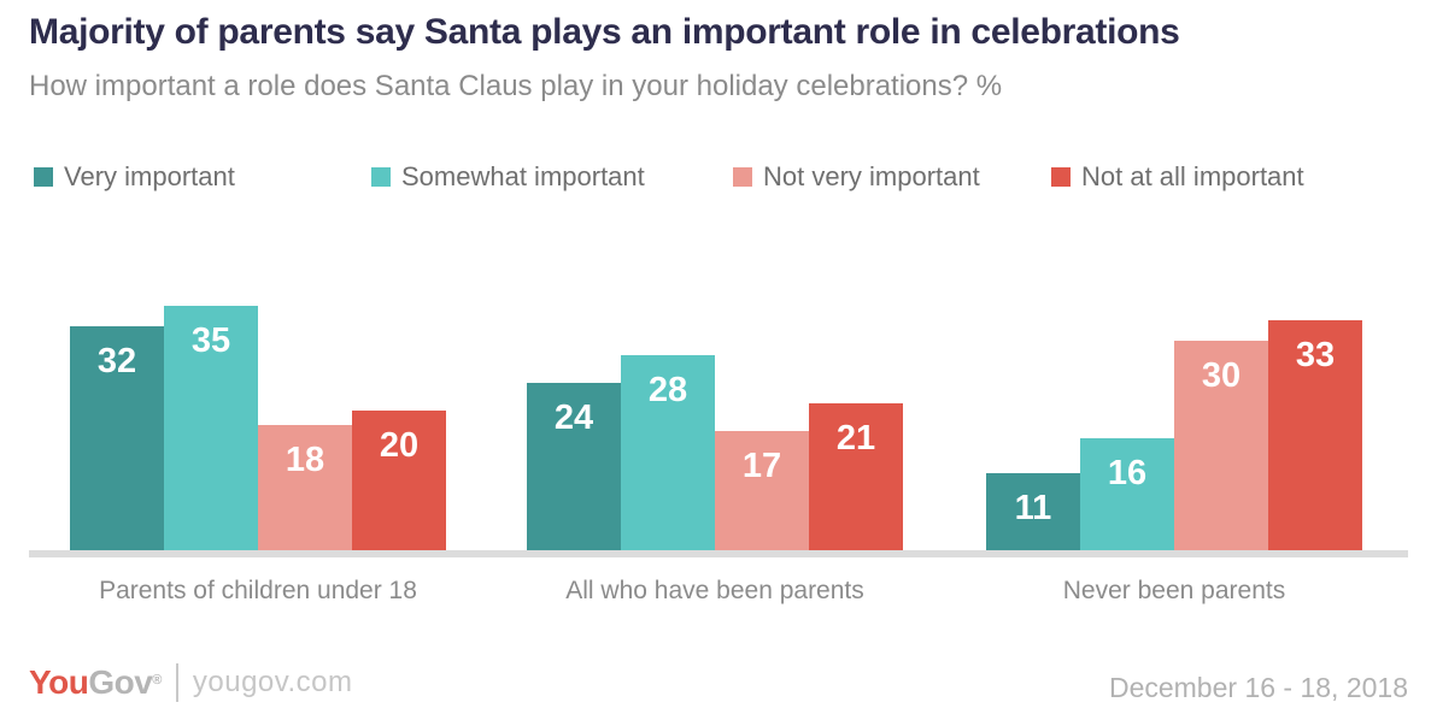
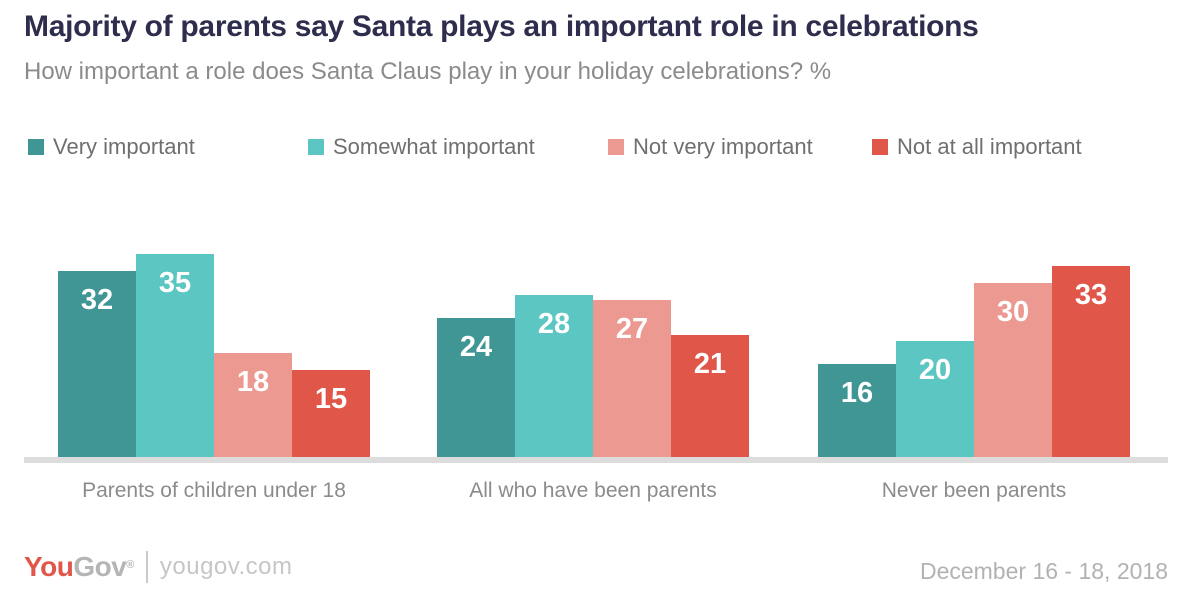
Not at all important/Parents of children under 18: 20 -> 15
Not very important/All who have been parents: 17 -> 27
Very important/Never been parents: 11 -> 16
Somewhat important/Never been parents: 16 -> 20
